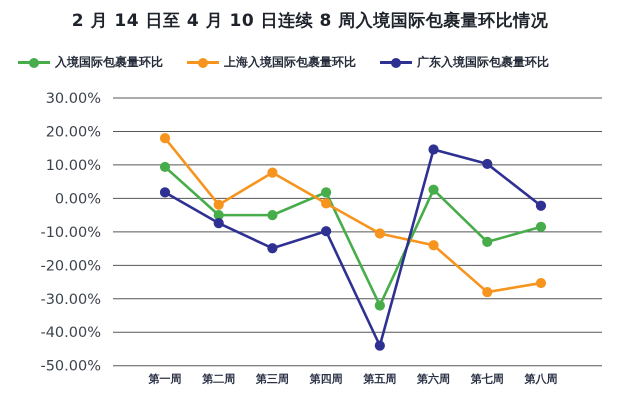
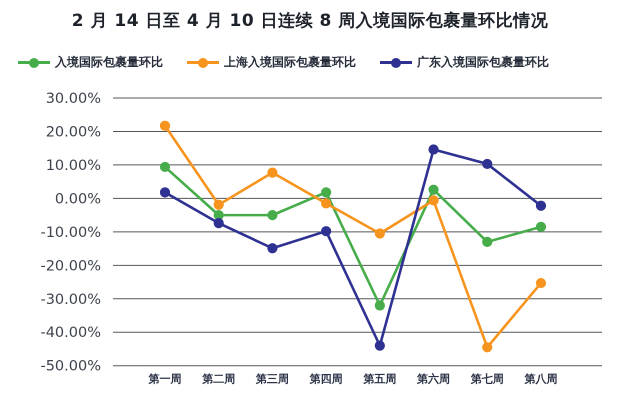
上海入境国际包裹量环比/第一周: 18% -> 22%
上海入境国际包裹量环比/第六周: -14% -> -1%
上海入境国际包裹量环比/第七周: -28% -> -44%
